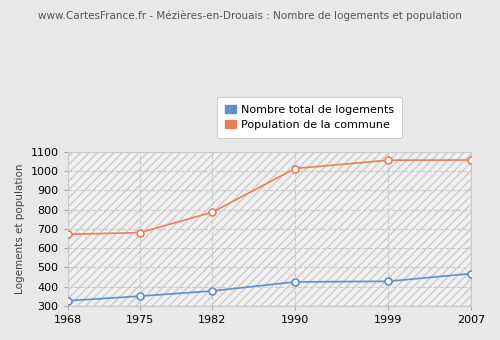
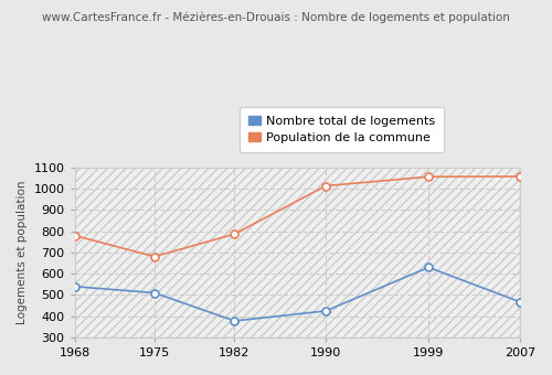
Nombre total de logements/1968: 330 -> 540
Population de la commune/1968: 670 -> 780
Nombre total de logements/1975: 350 -> 510
Nombre total de logements/1999: 430 -> 630
